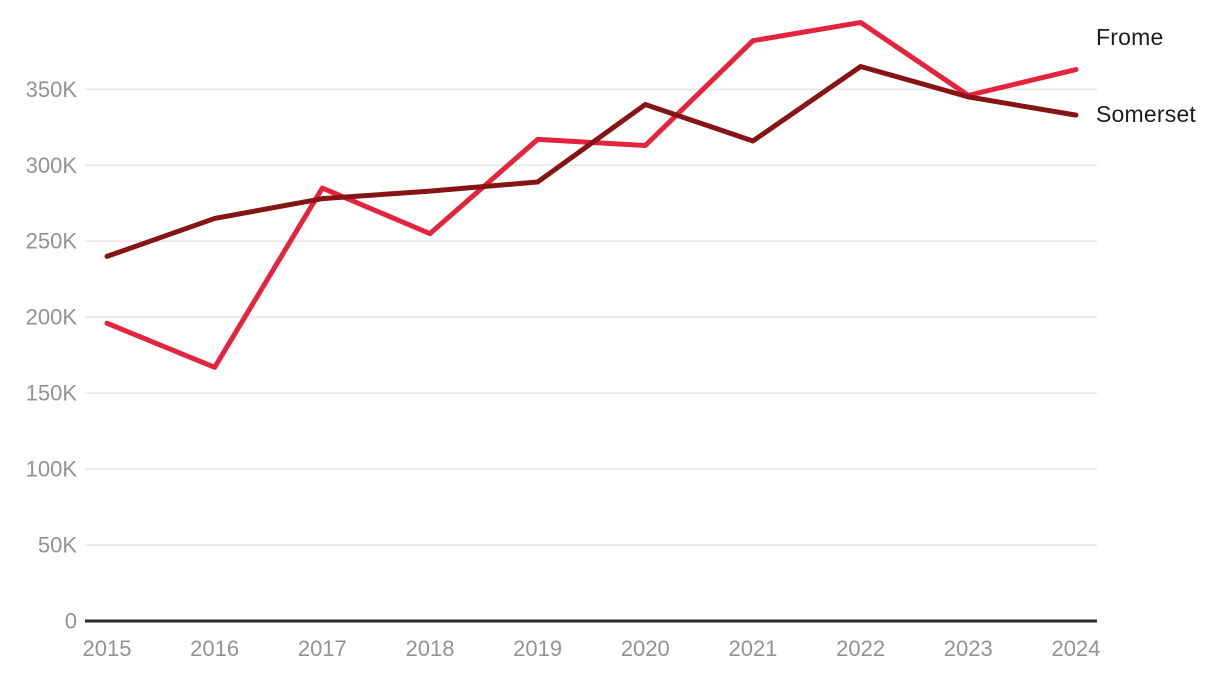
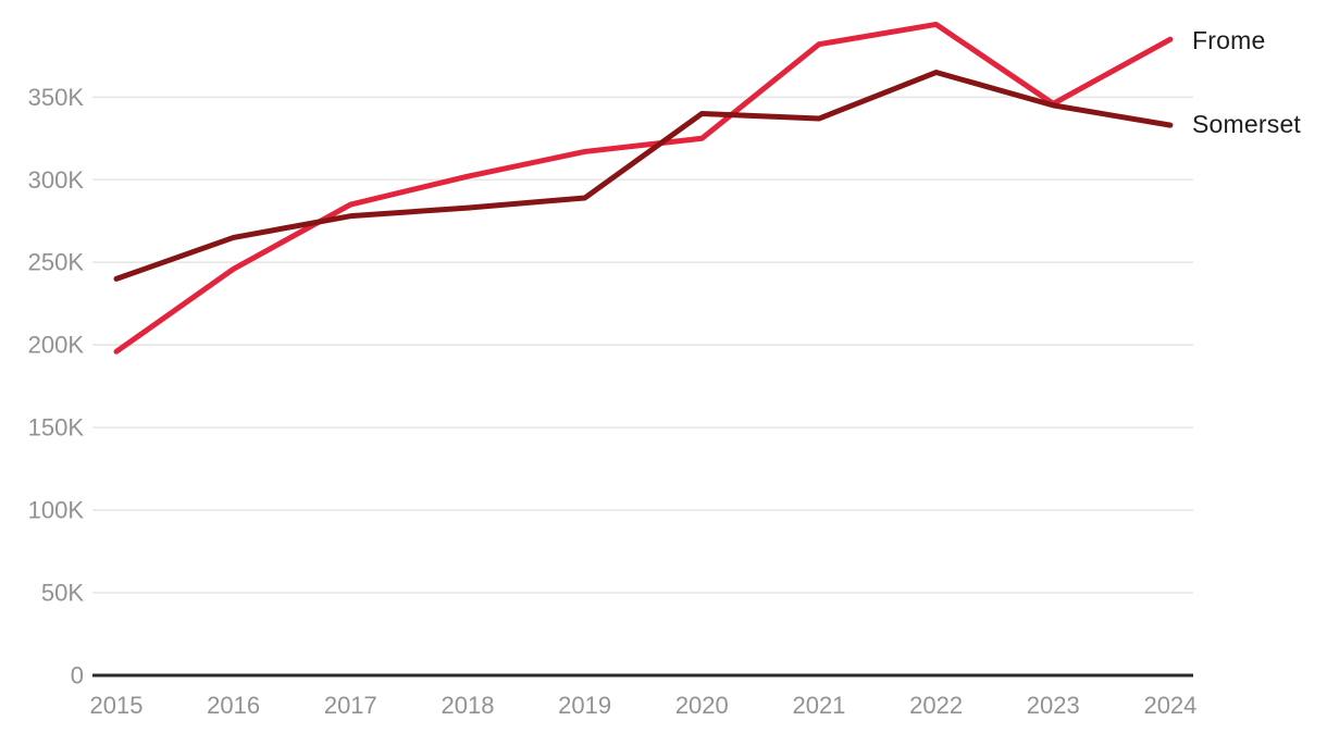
Frome/2016: 167K -> 246K
Frome/2018: 255K -> 302K
Frome/2020: 313K -> 325K
Somerset/2021: 316K -> 337K
Frome/2024: 363K -> 385K
